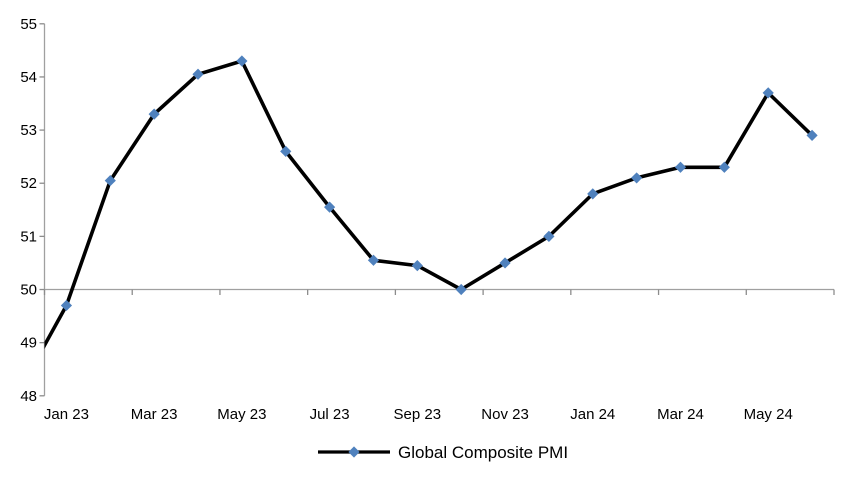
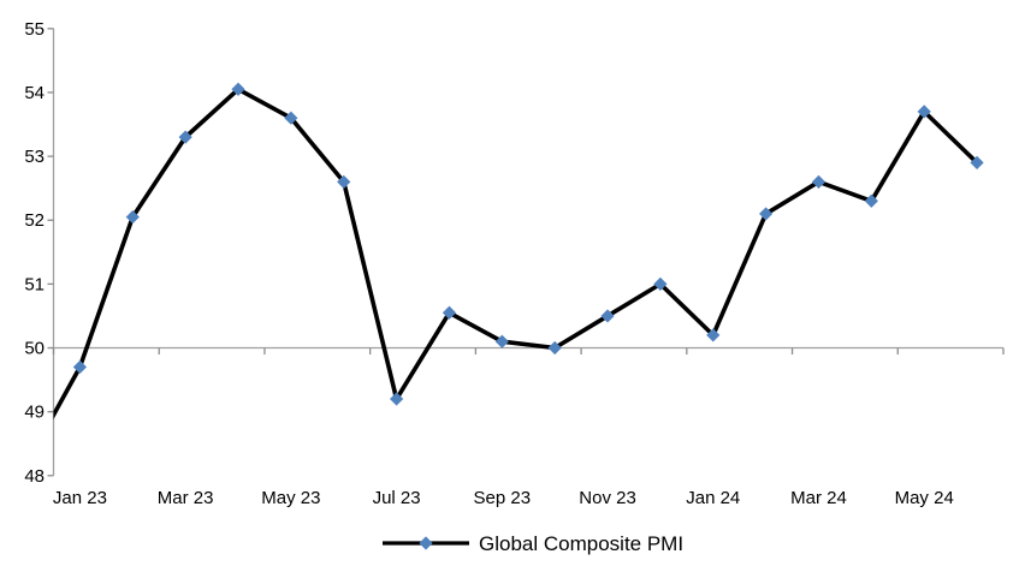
May 23: 54.3 -> 53.6
Jul 23: 51.5 -> 49.2
Sep 23: 50.5 -> 50.1
Jan 24: 51.8 -> 50.2
Mar 24: 52.3 -> 52.6
